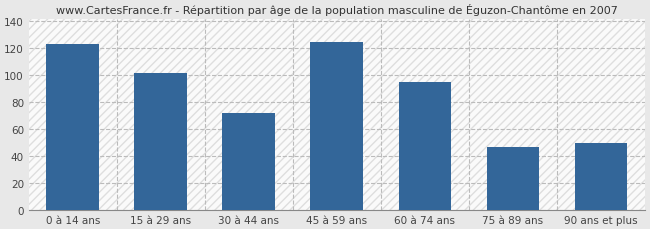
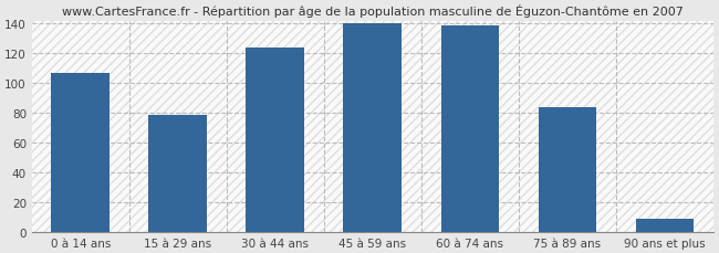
0 à 14 ans: 123 -> 107
15 à 29 ans: 102 -> 79
30 à 44 ans: 72 -> 124
45 à 59 ans: 125 -> 140
60 à 74 ans: 95 -> 139
75 à 89 ans: 47 -> 84
90 ans et plus: 50 -> 9
